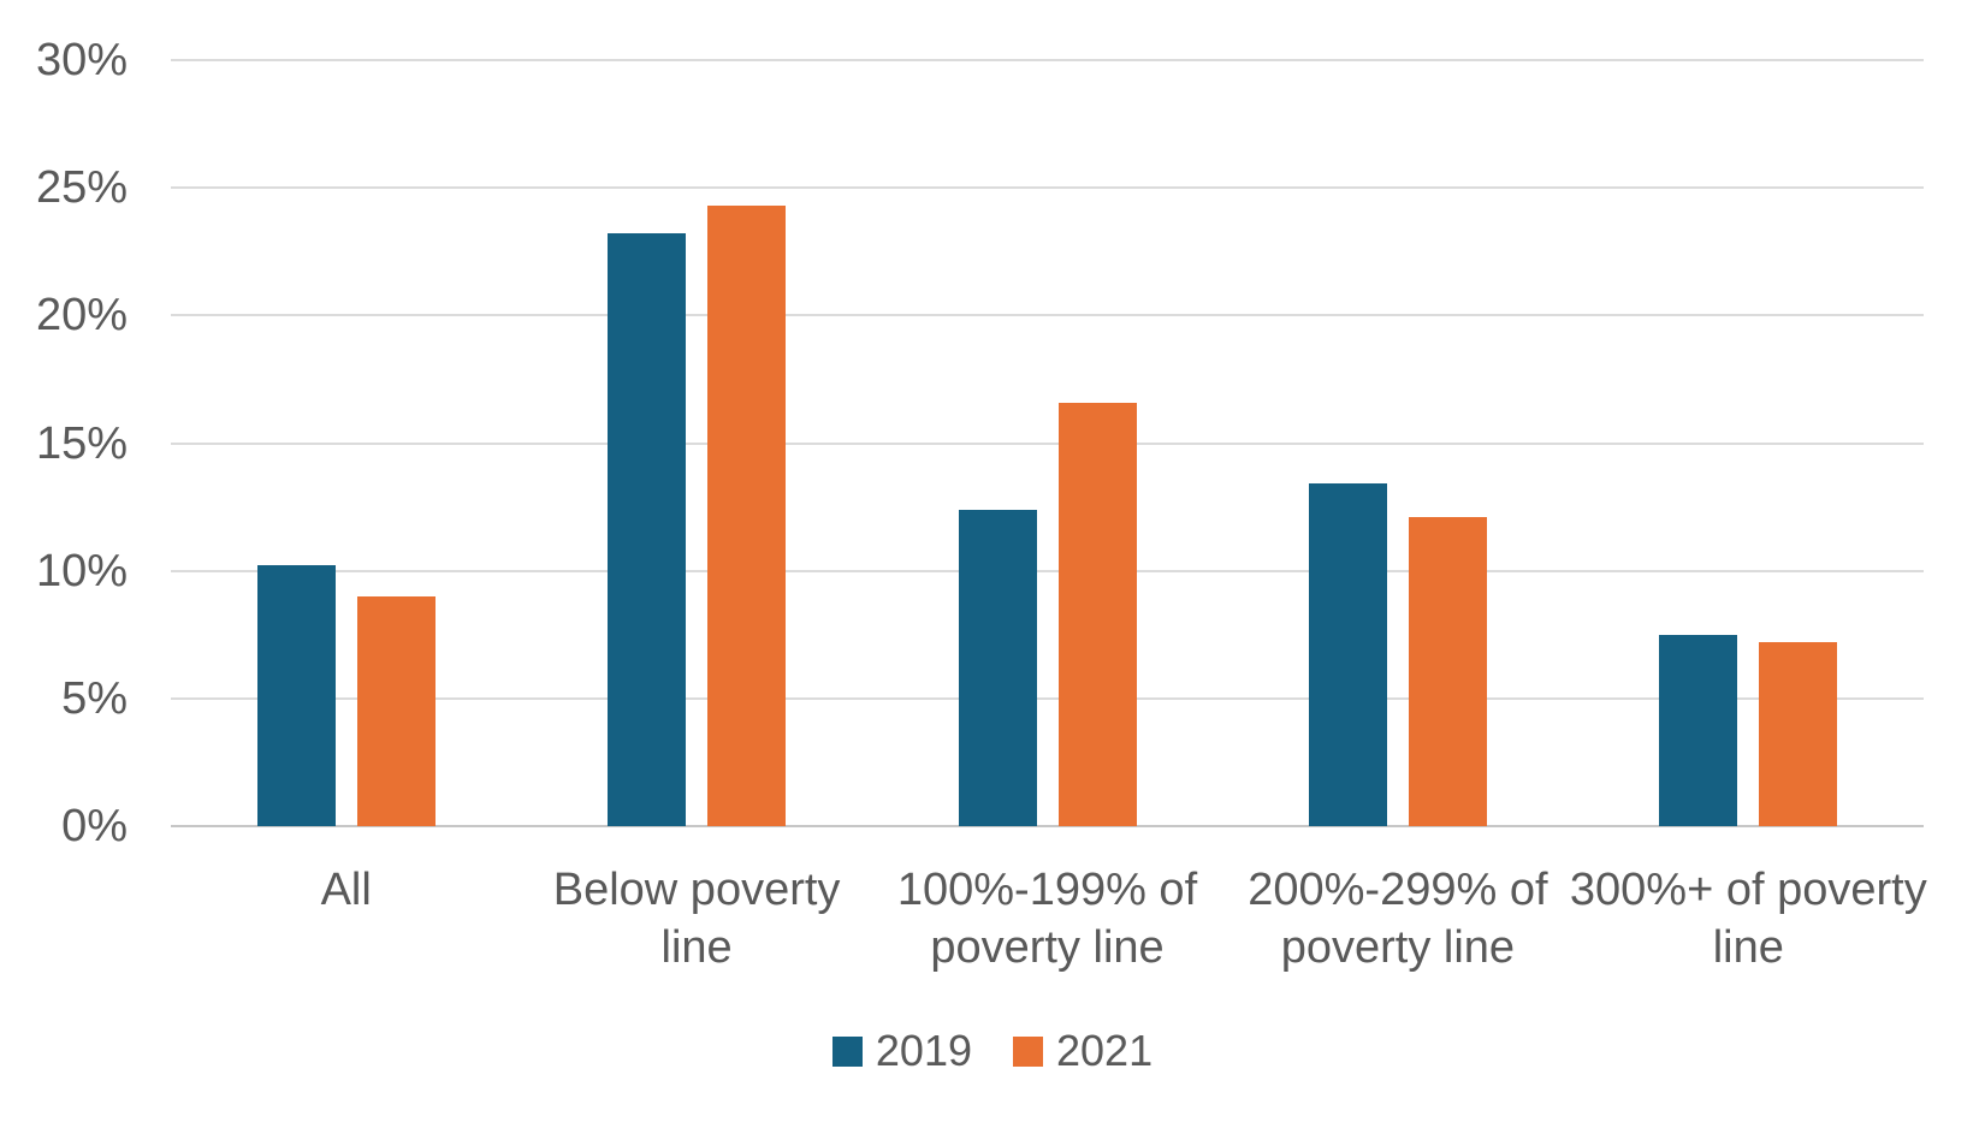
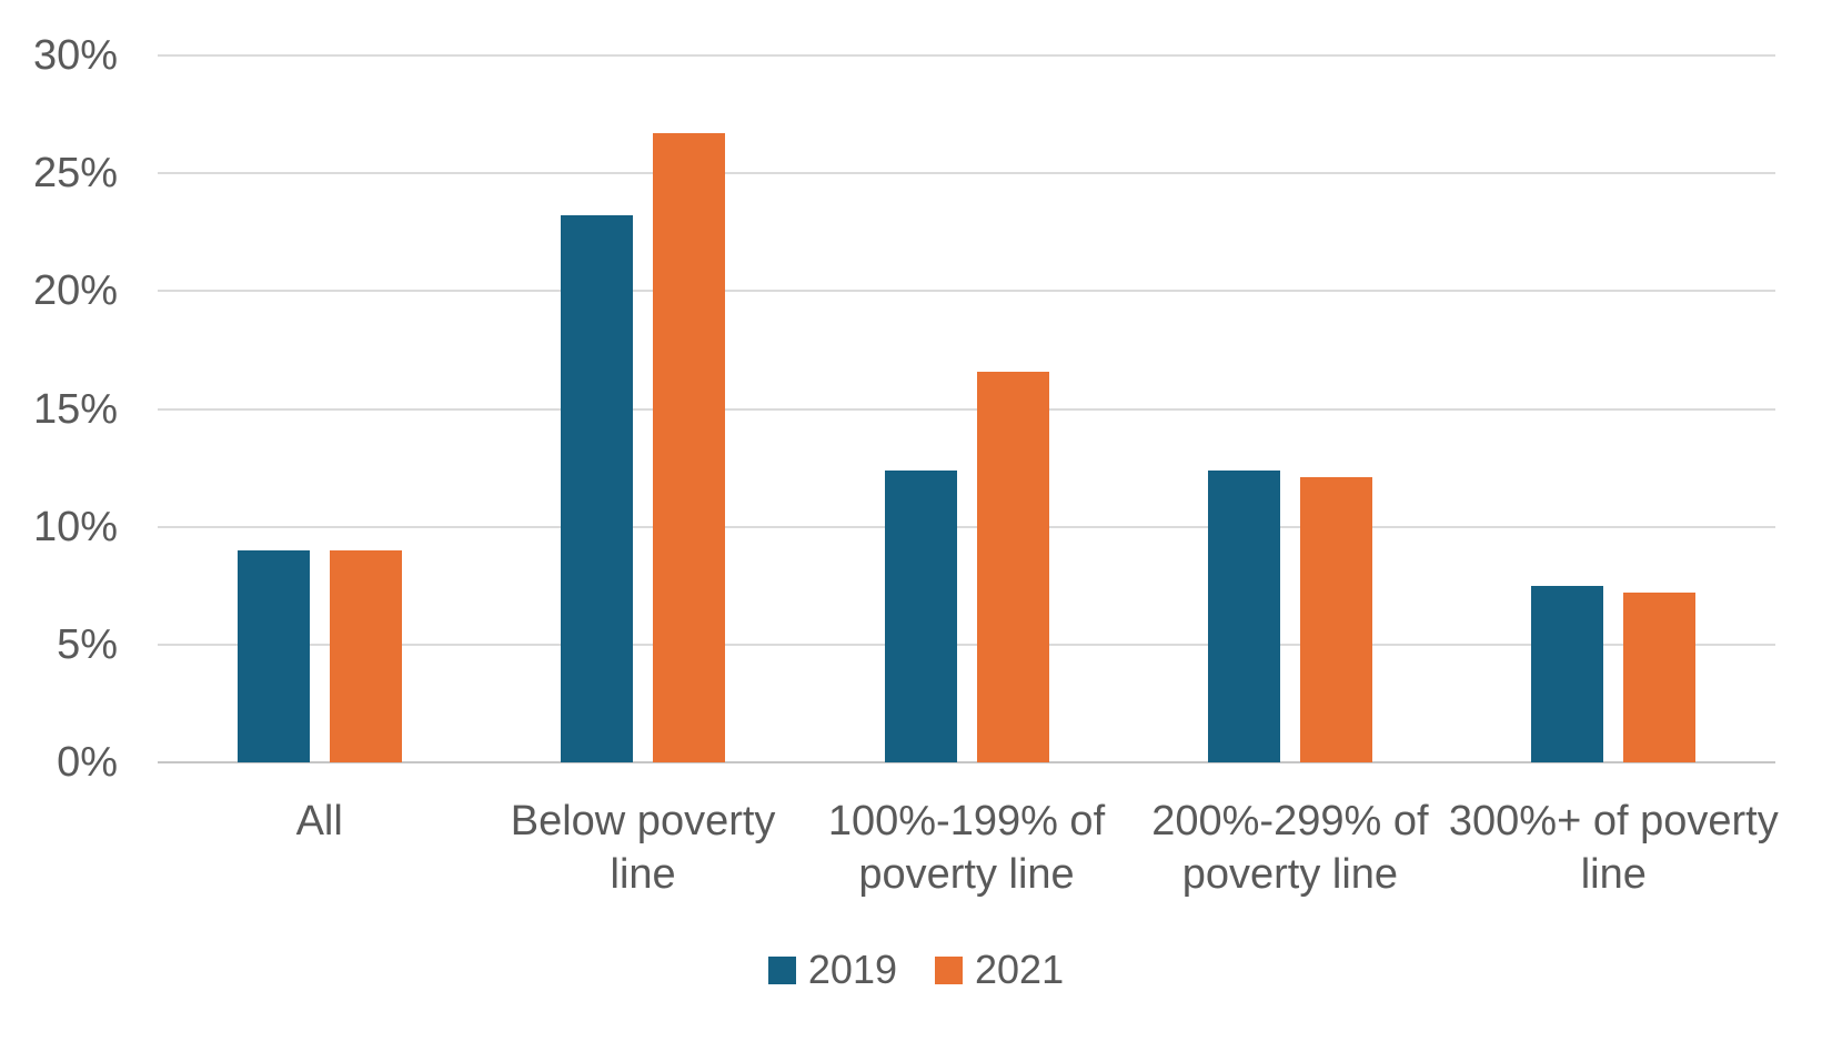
2019/All: 10.2% -> 9.0%
2021/Below poverty line: 24.3% -> 26.7%
2019/200%-299% of poverty line: 13.4% -> 12.4%
